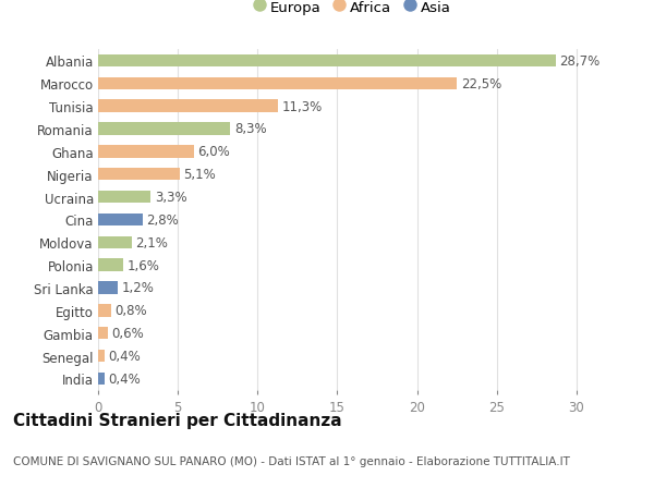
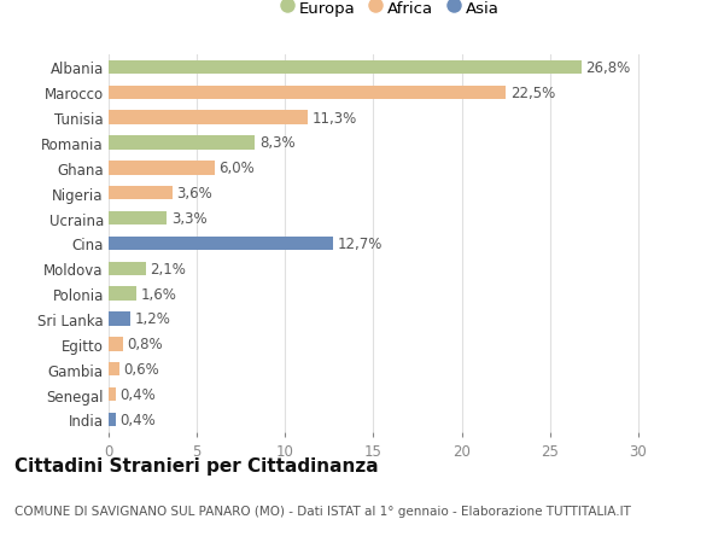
Albania: 28,7% -> 26,8%
Nigeria: 5,1% -> 3,6%
Cina: 2,8% -> 12,7%
